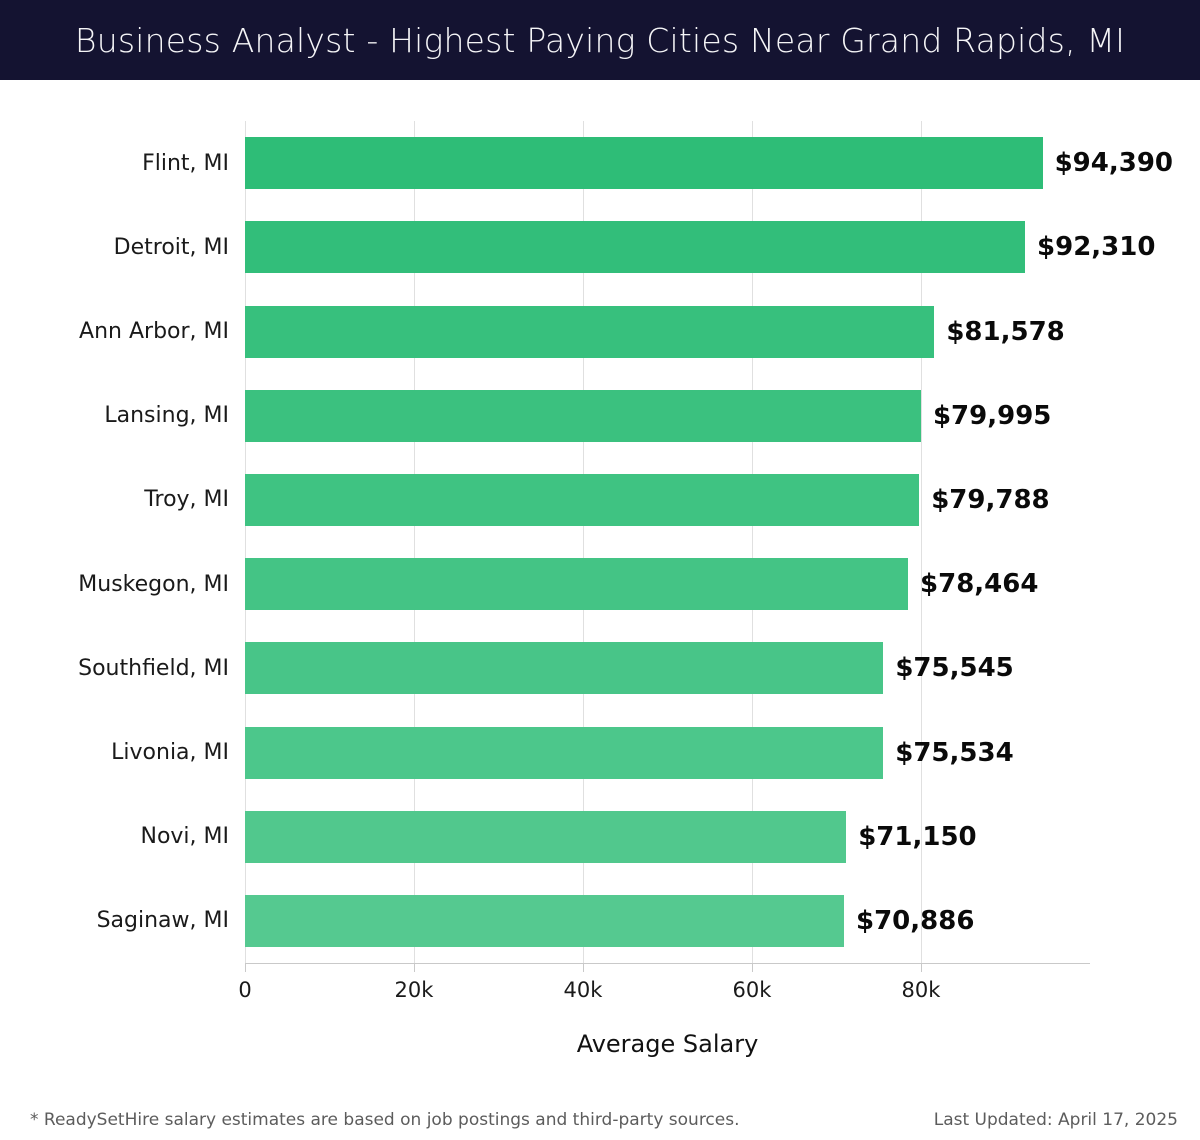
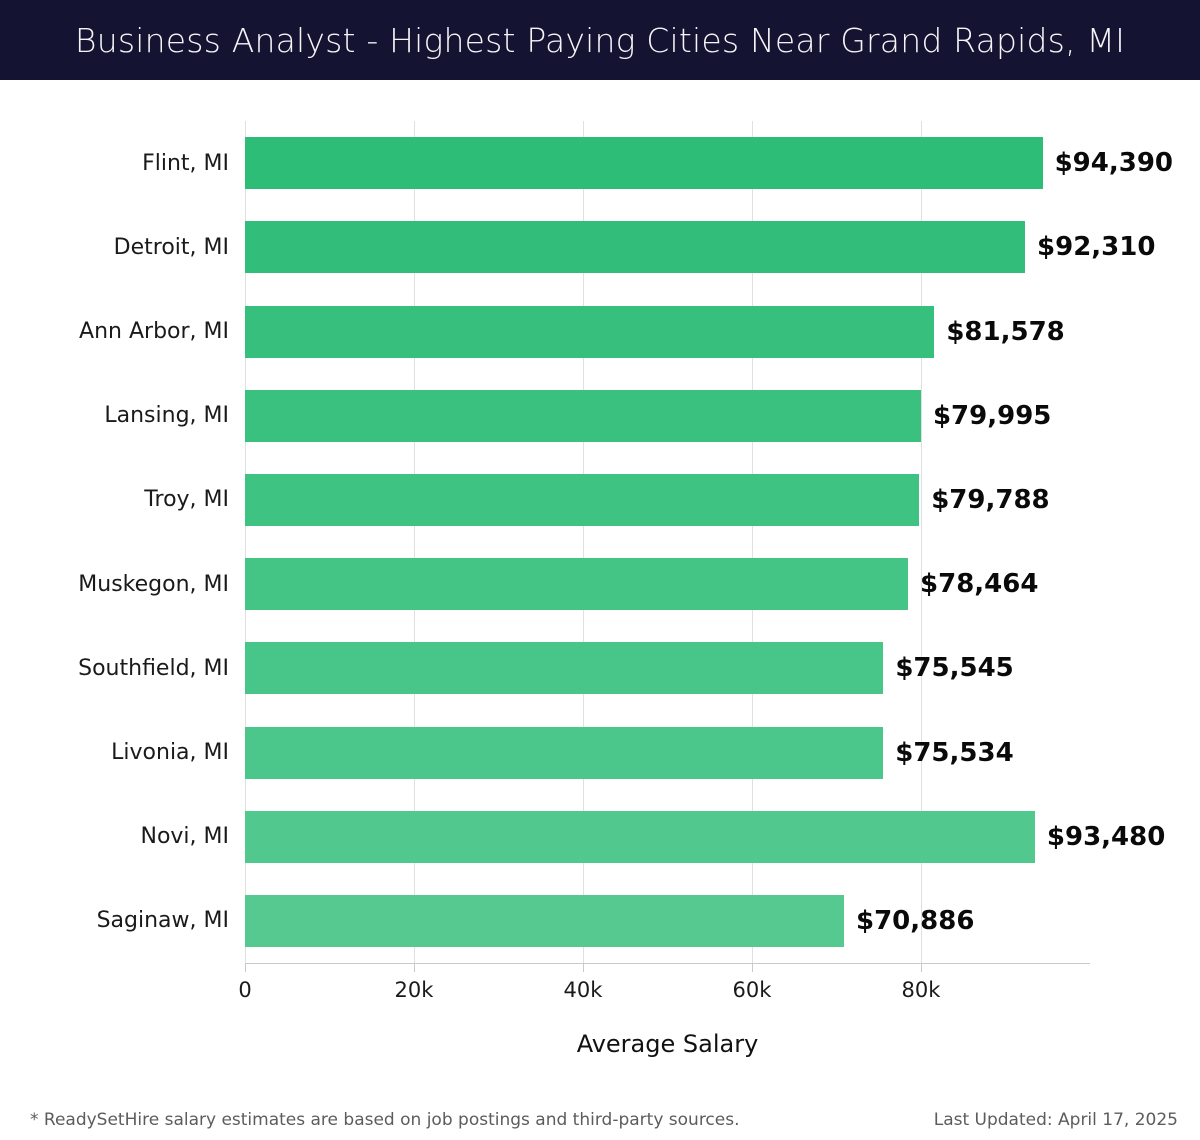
Novi, MI: $71,150 -> $93,480
